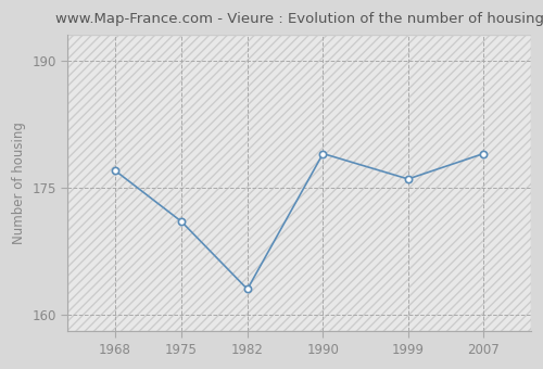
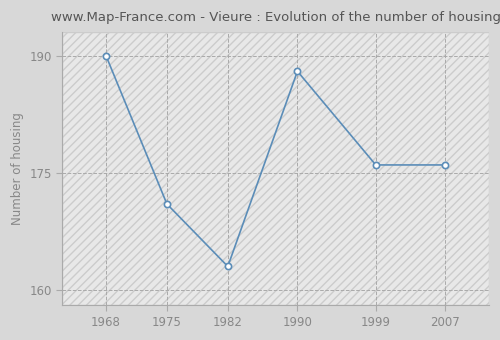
1968: 177 -> 190
1990: 179 -> 188
2007: 179 -> 176
